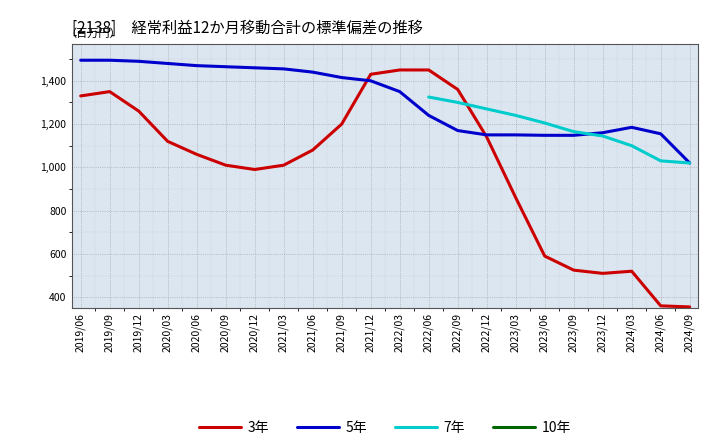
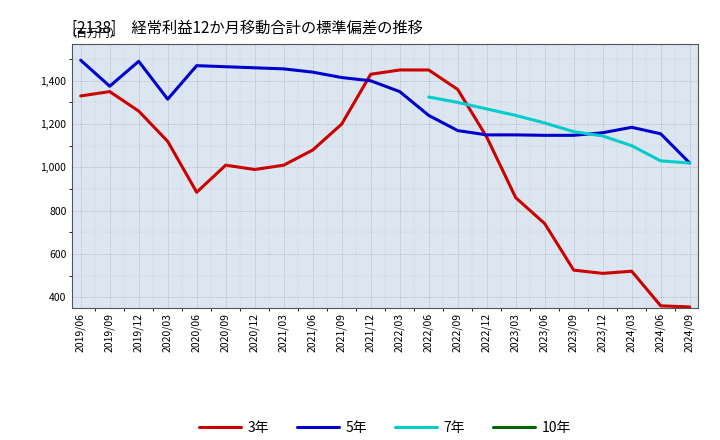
5年/2019/09: 1,495 -> 1,375
5年/2020/03: 1,480 -> 1,315
3年/2020/06: 1,060 -> 885
3年/2023/06: 590 -> 740
